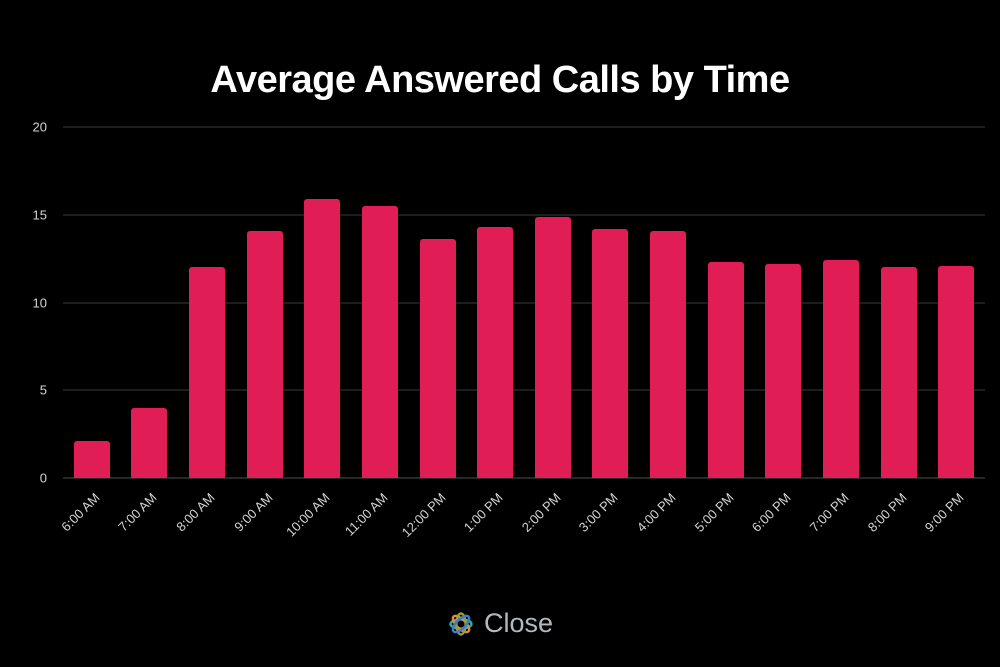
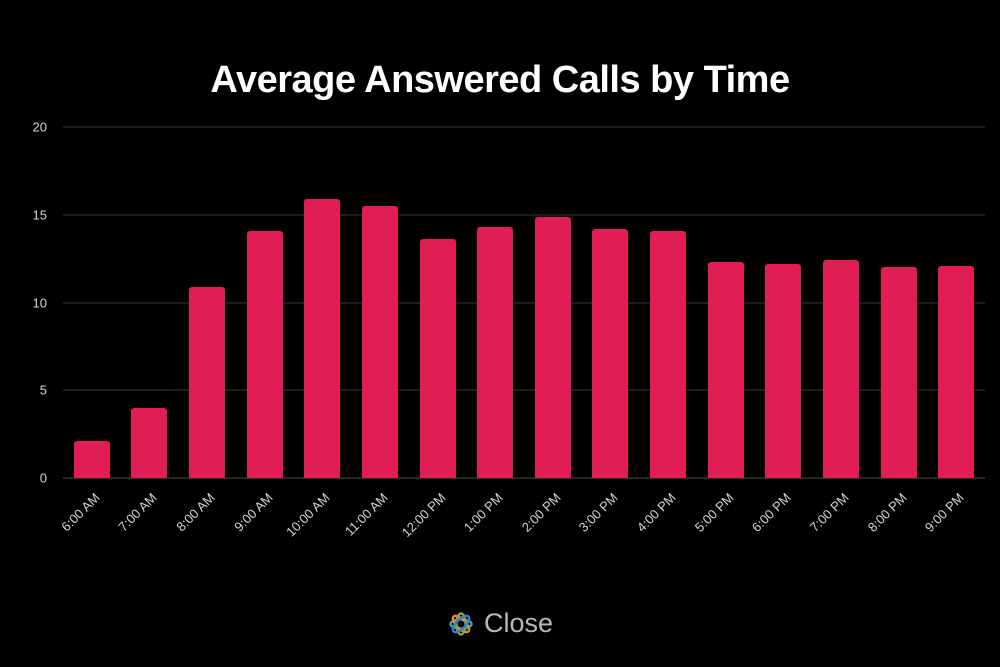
8:00 AM: 12.0 -> 10.9
